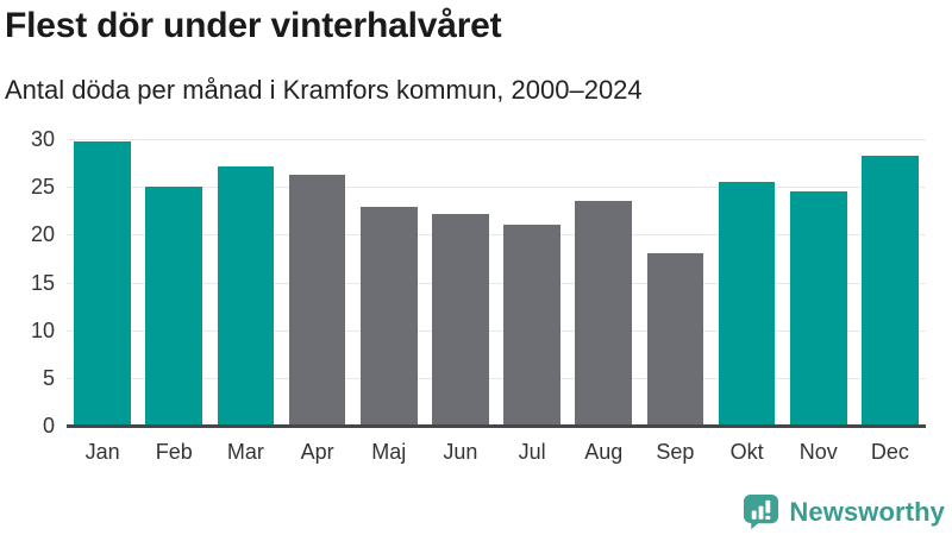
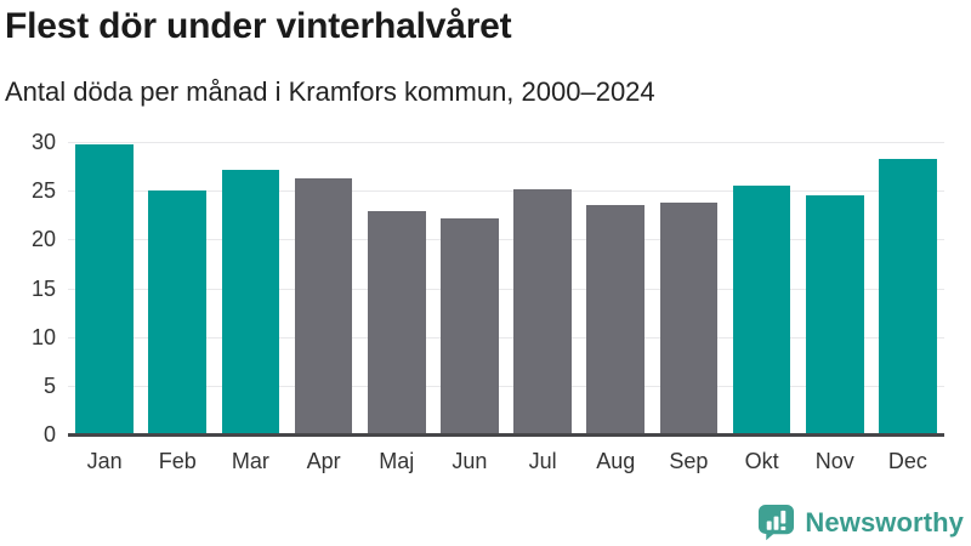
Jul: 21 -> 25
Sep: 18 -> 24
